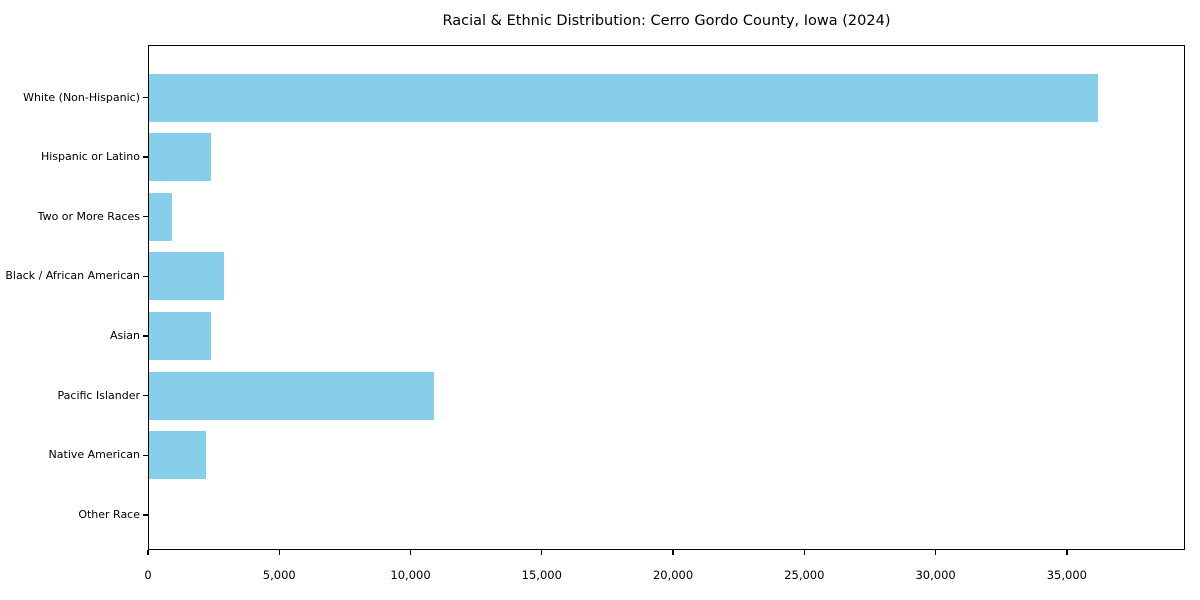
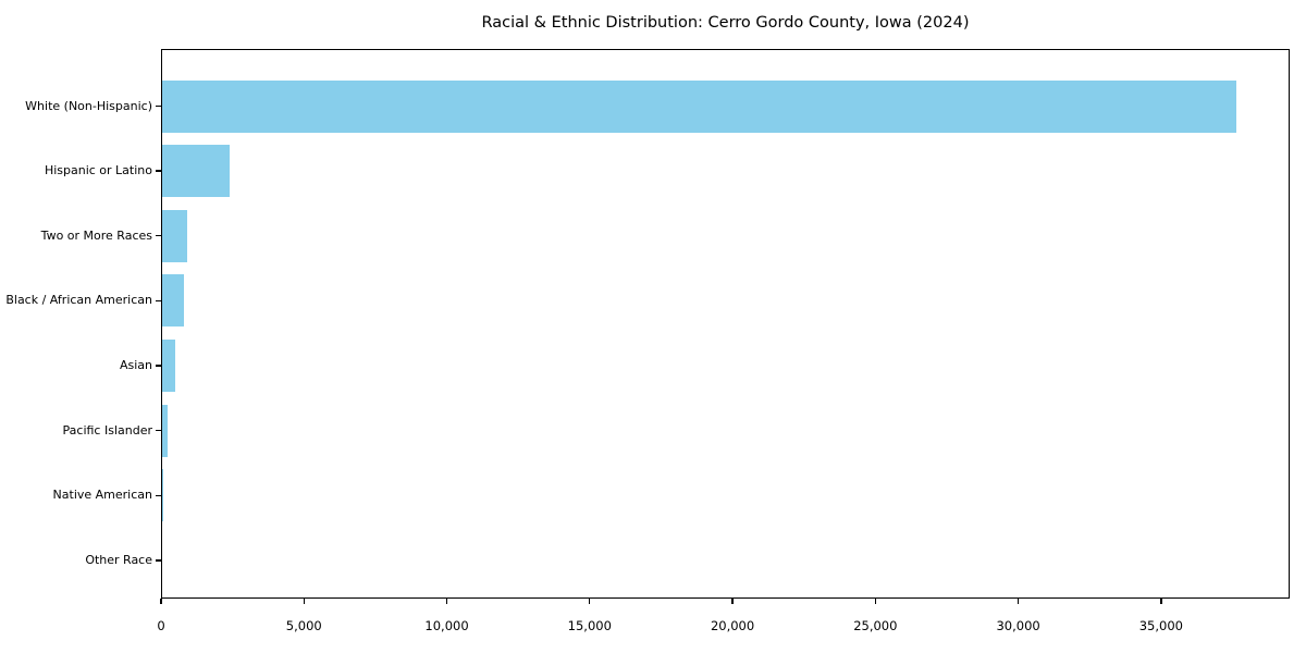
White (Non-Hispanic): 36200 -> 37600
Black / African American: 2900 -> 800
Asian: 2400 -> 500
Pacific Islander: 10900 -> 200
Native American: 2200 -> 100
